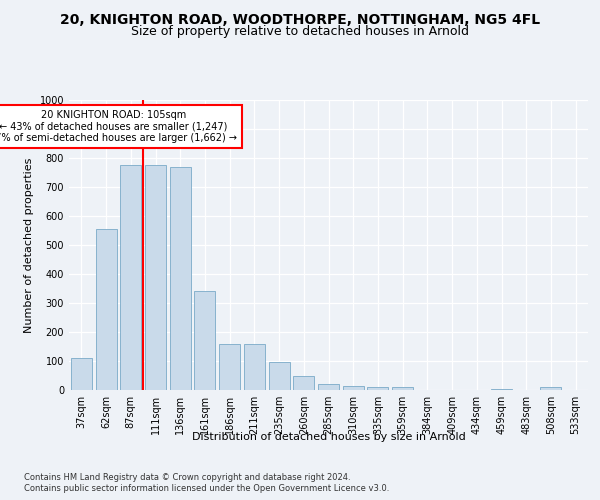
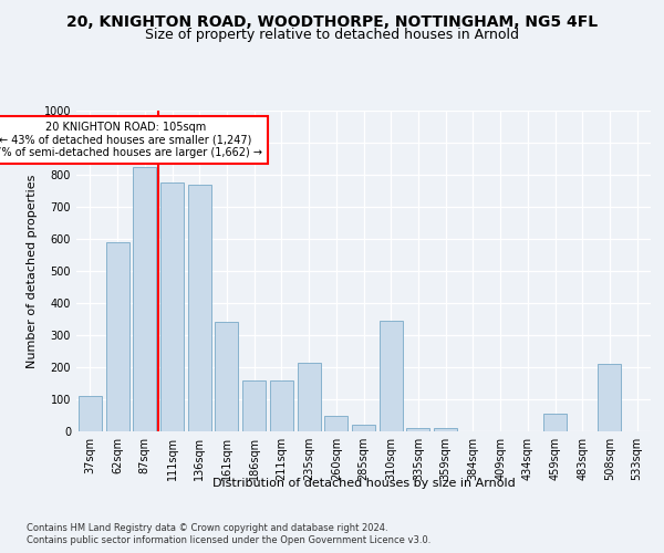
62sqm: 555 -> 590
87sqm: 775 -> 825
235sqm: 95 -> 215
310sqm: 15 -> 345
459sqm: 5 -> 55
508sqm: 10 -> 210
